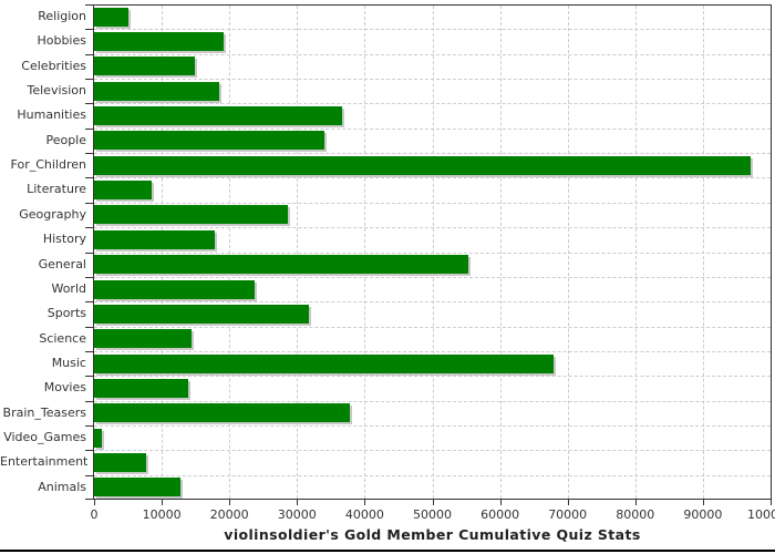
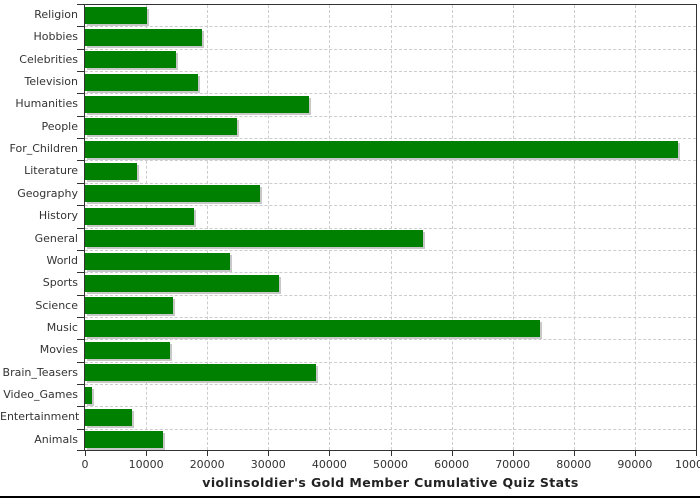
Religion: 5000 -> 10000
People: 34000 -> 25000
Music: 68000 -> 74000
